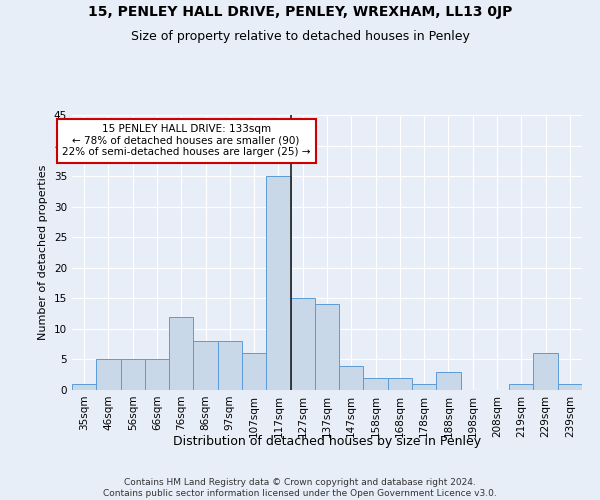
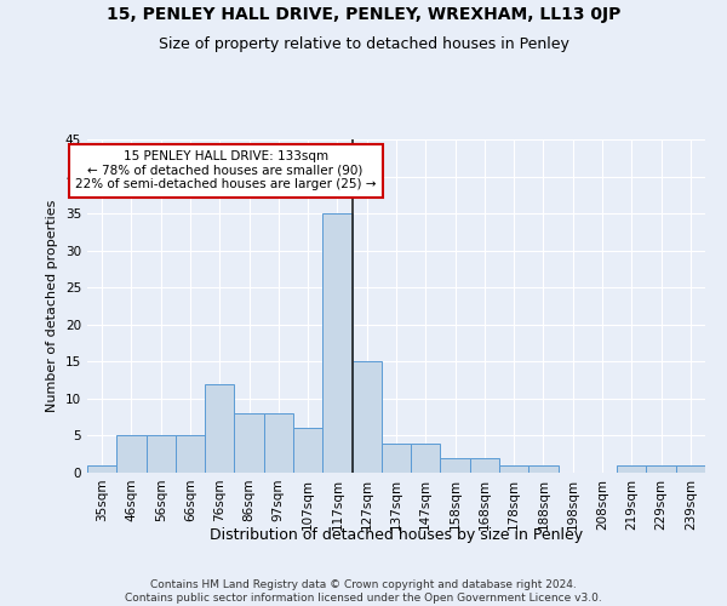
137sqm: 14 -> 4
188sqm: 3 -> 1
229sqm: 6 -> 1
